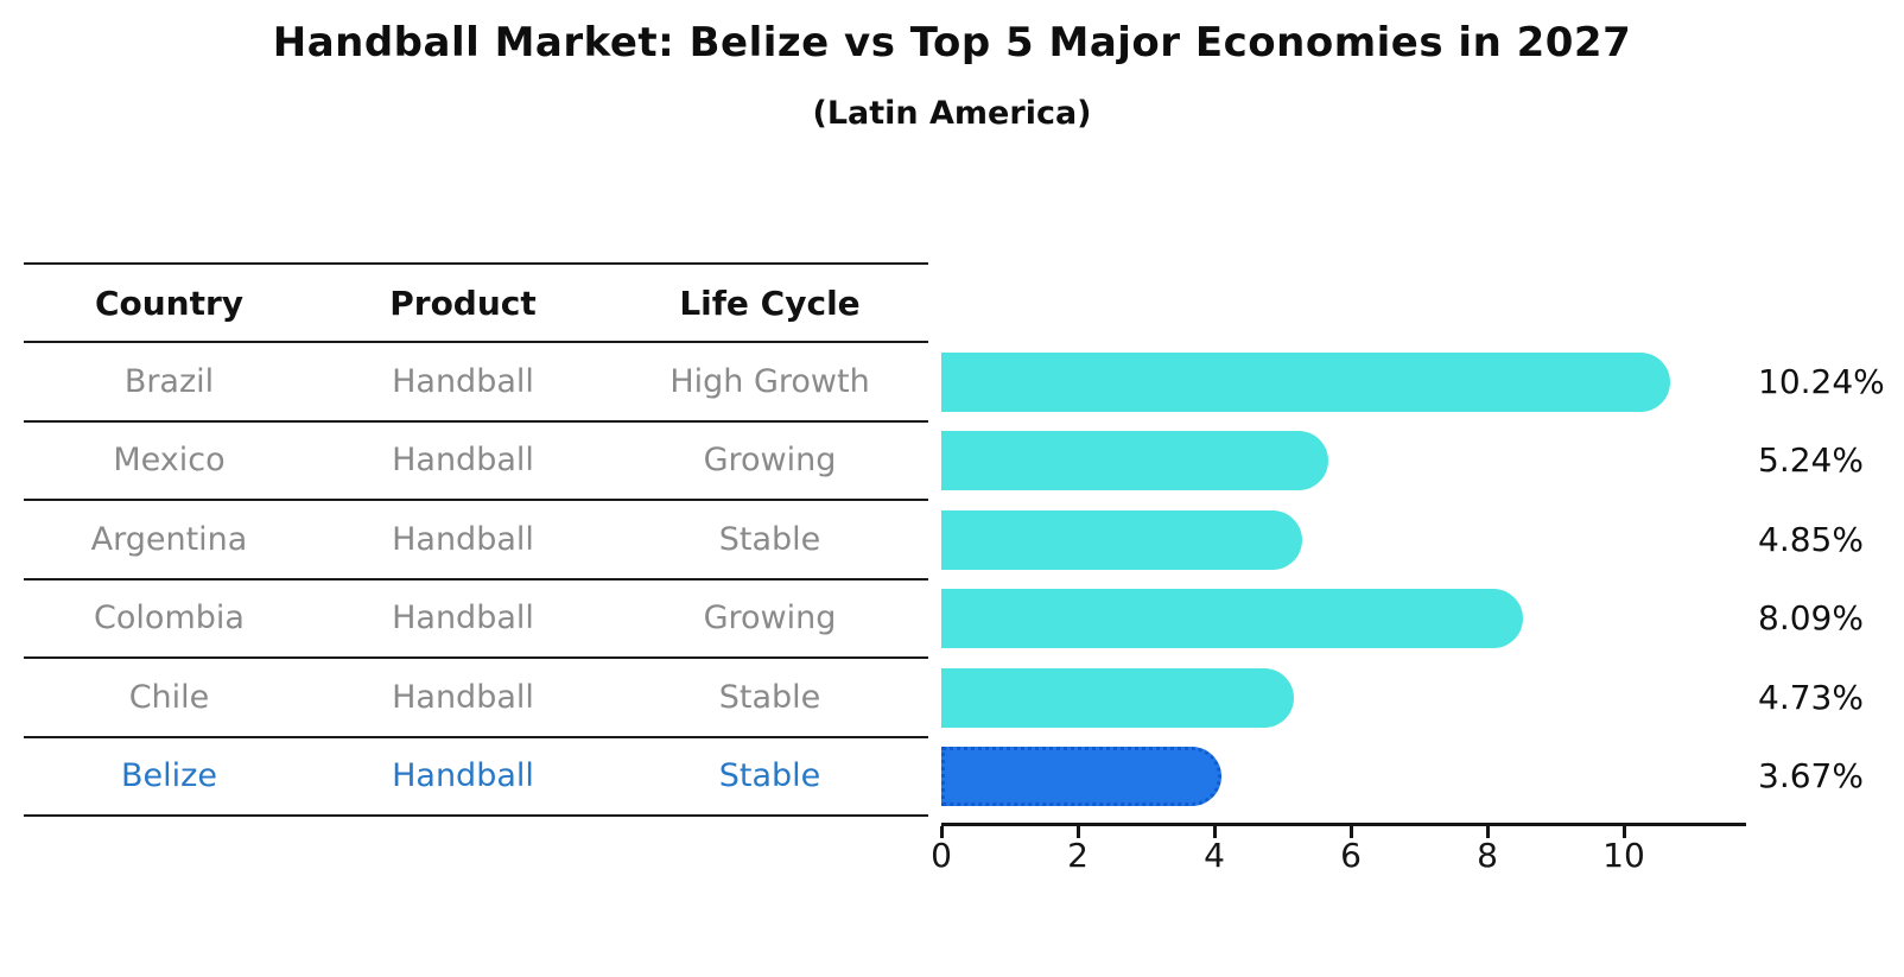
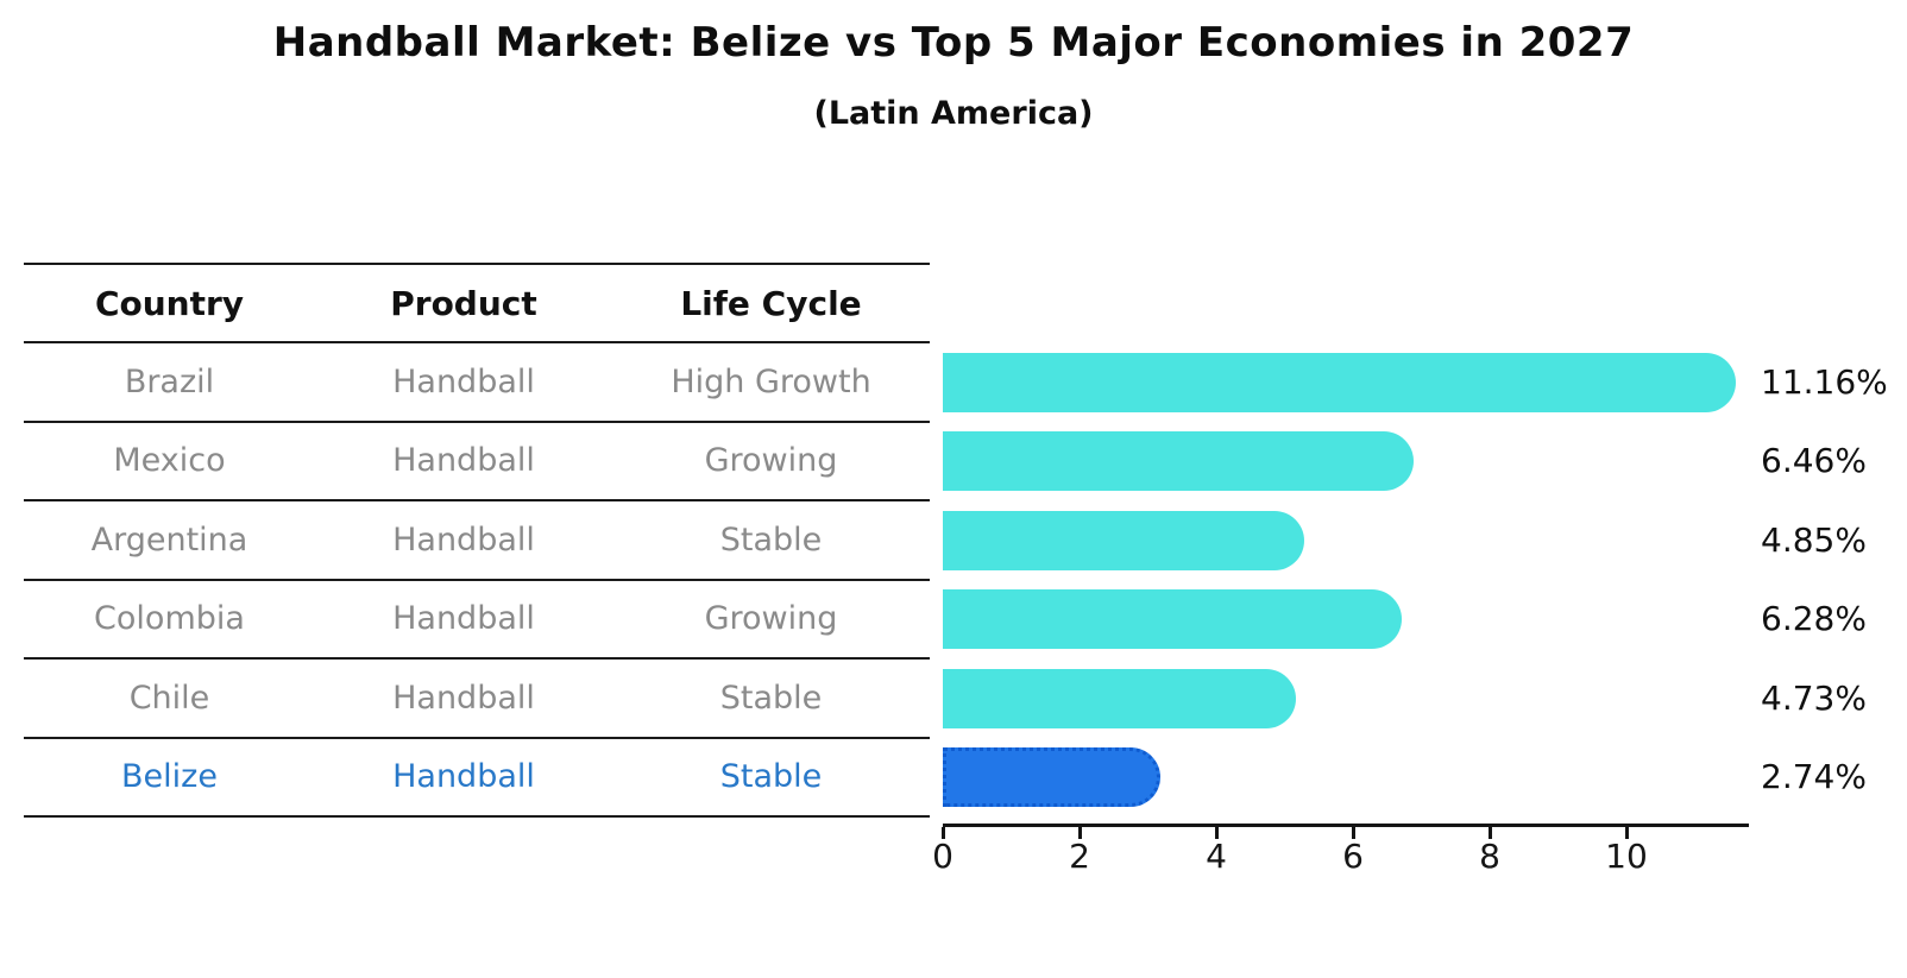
Brazil: 10.24% -> 11.16%
Mexico: 5.24% -> 6.46%
Colombia: 8.09% -> 6.28%
Belize: 3.67% -> 2.74%
